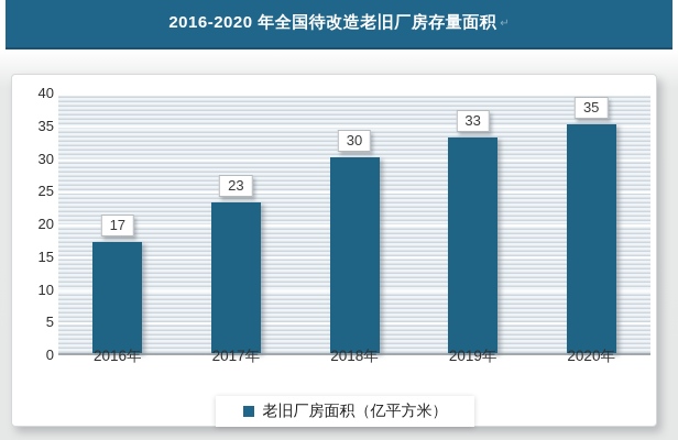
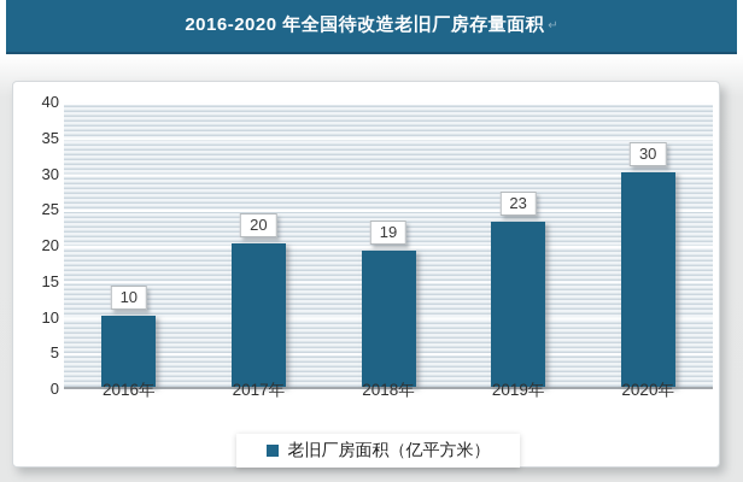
2016年: 17 -> 10
2017年: 23 -> 20
2018年: 30 -> 19
2019年: 33 -> 23
2020年: 35 -> 30
